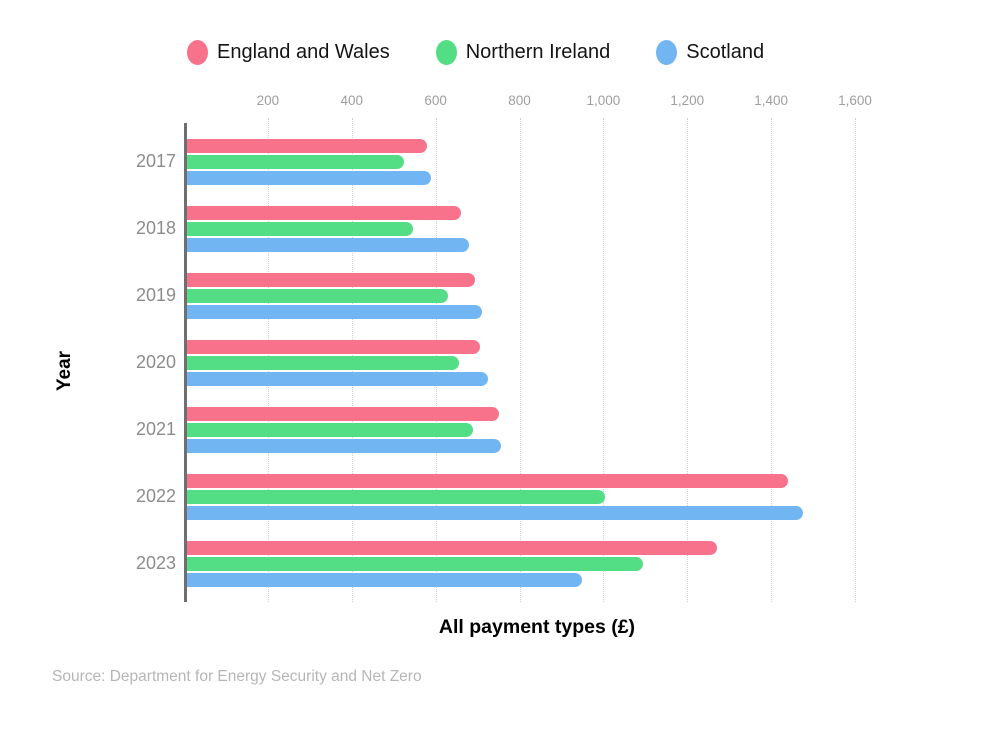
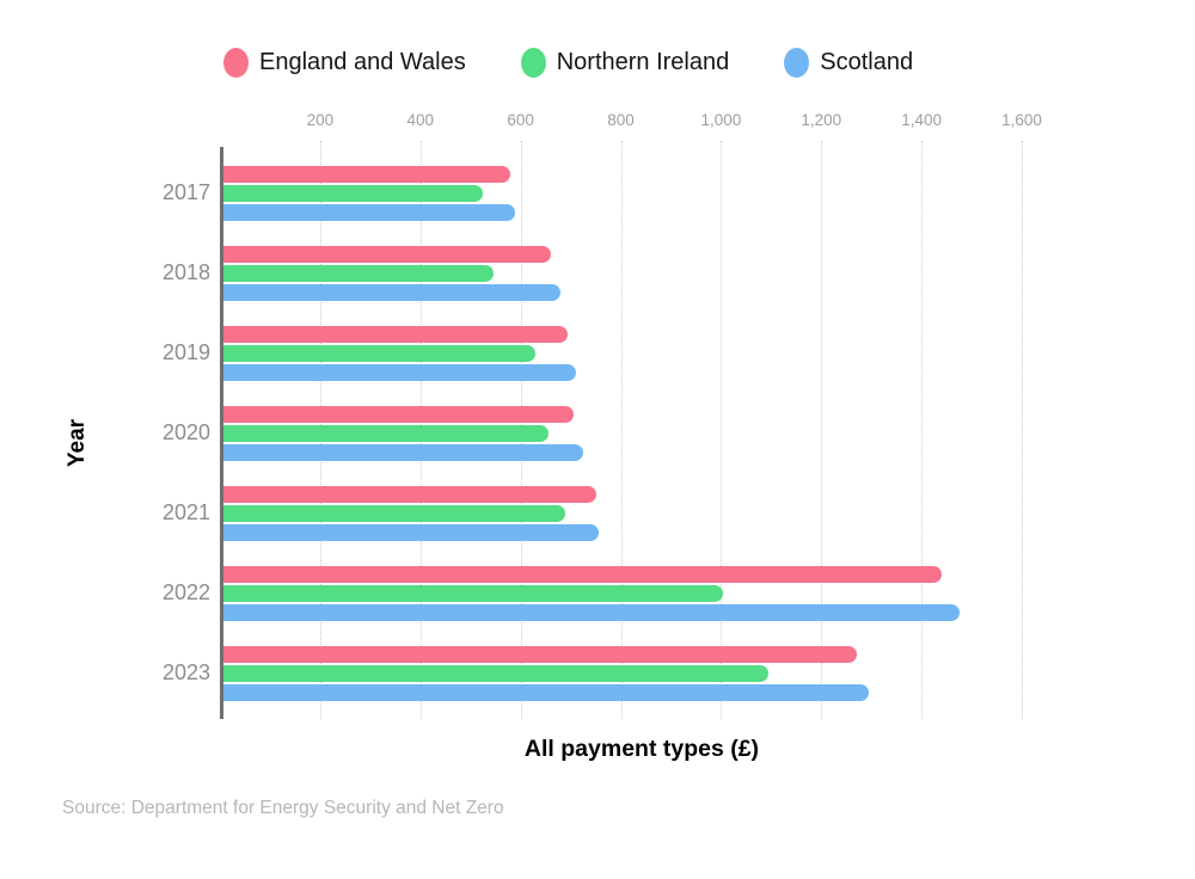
Scotland/2023: 950 -> 1300
